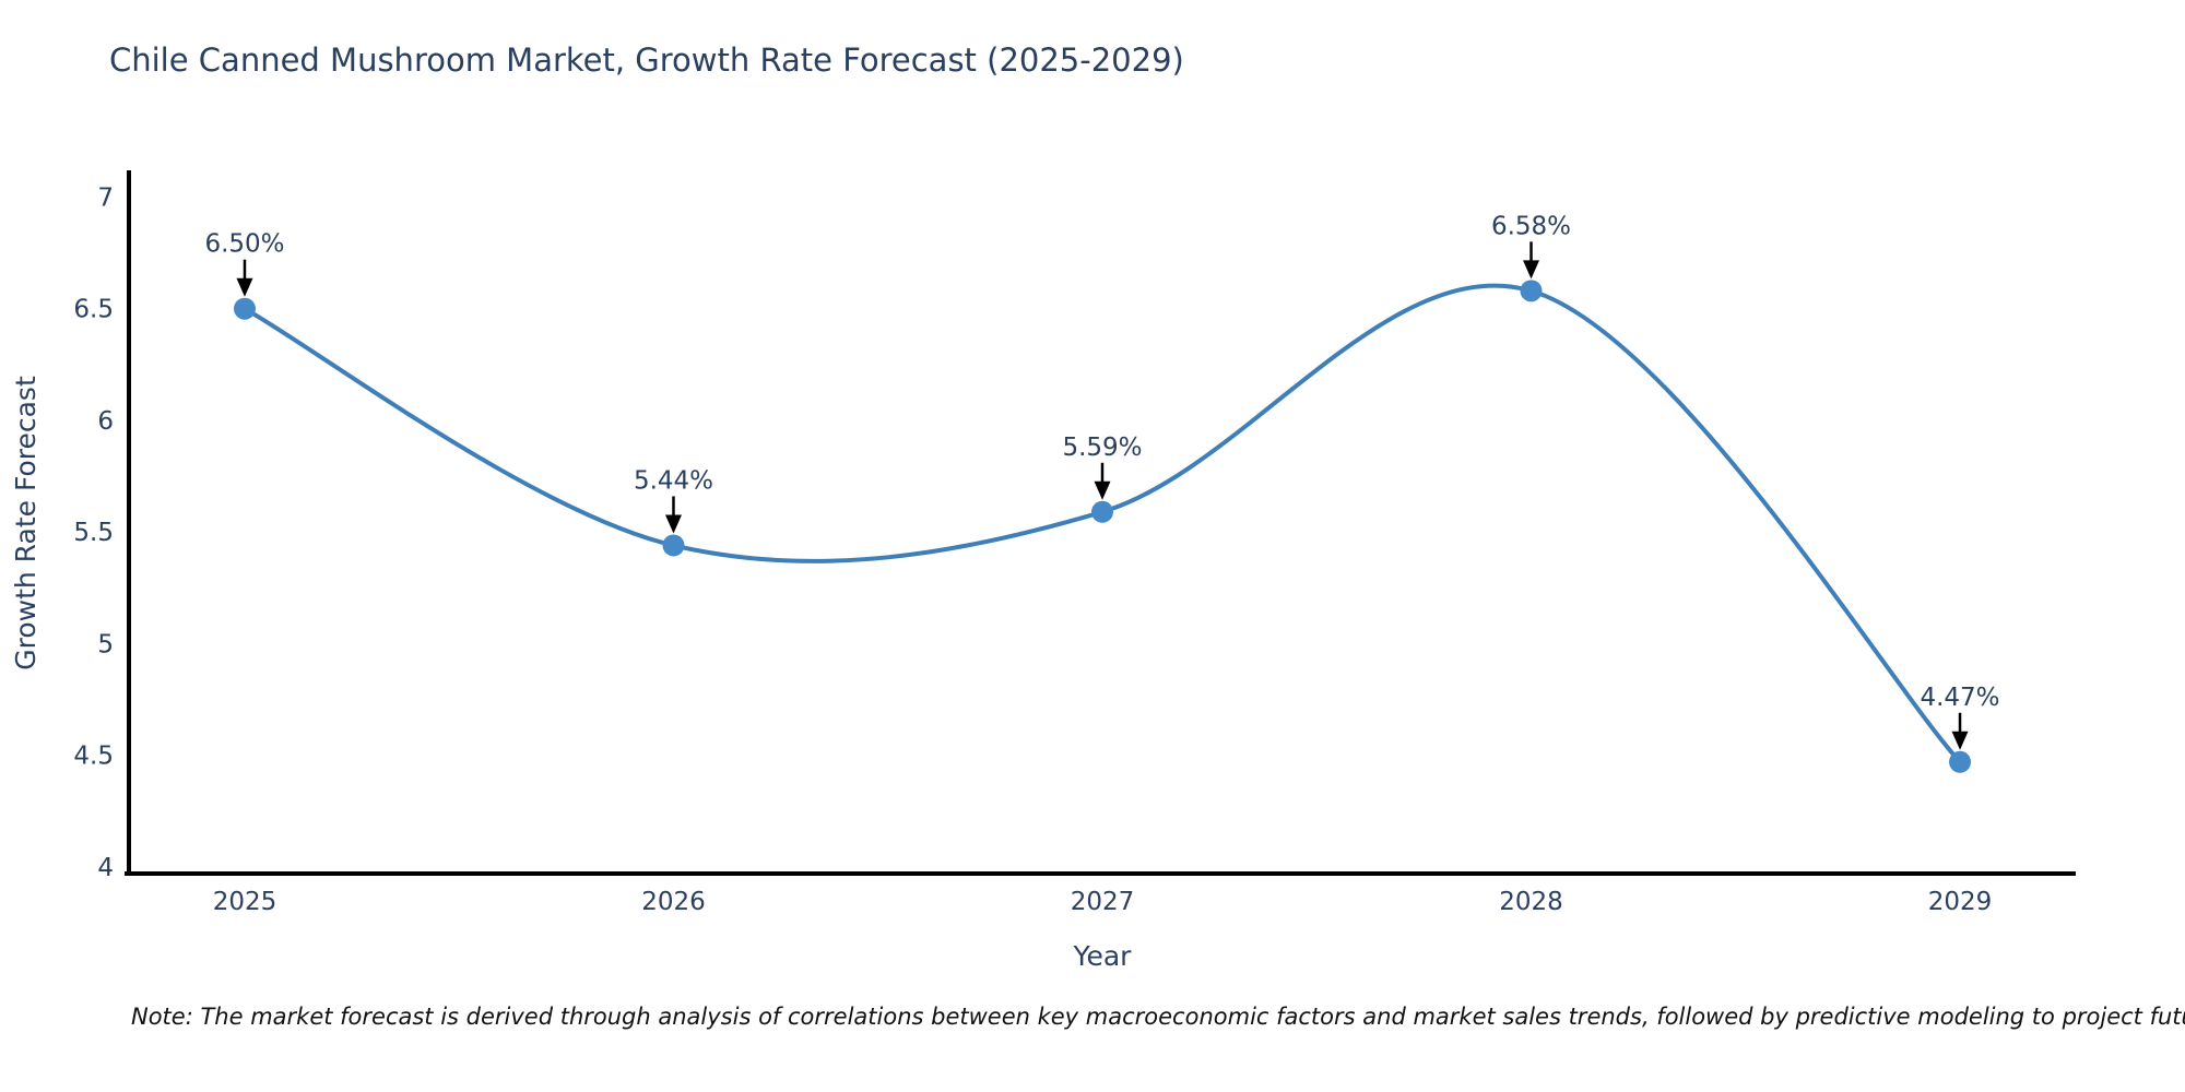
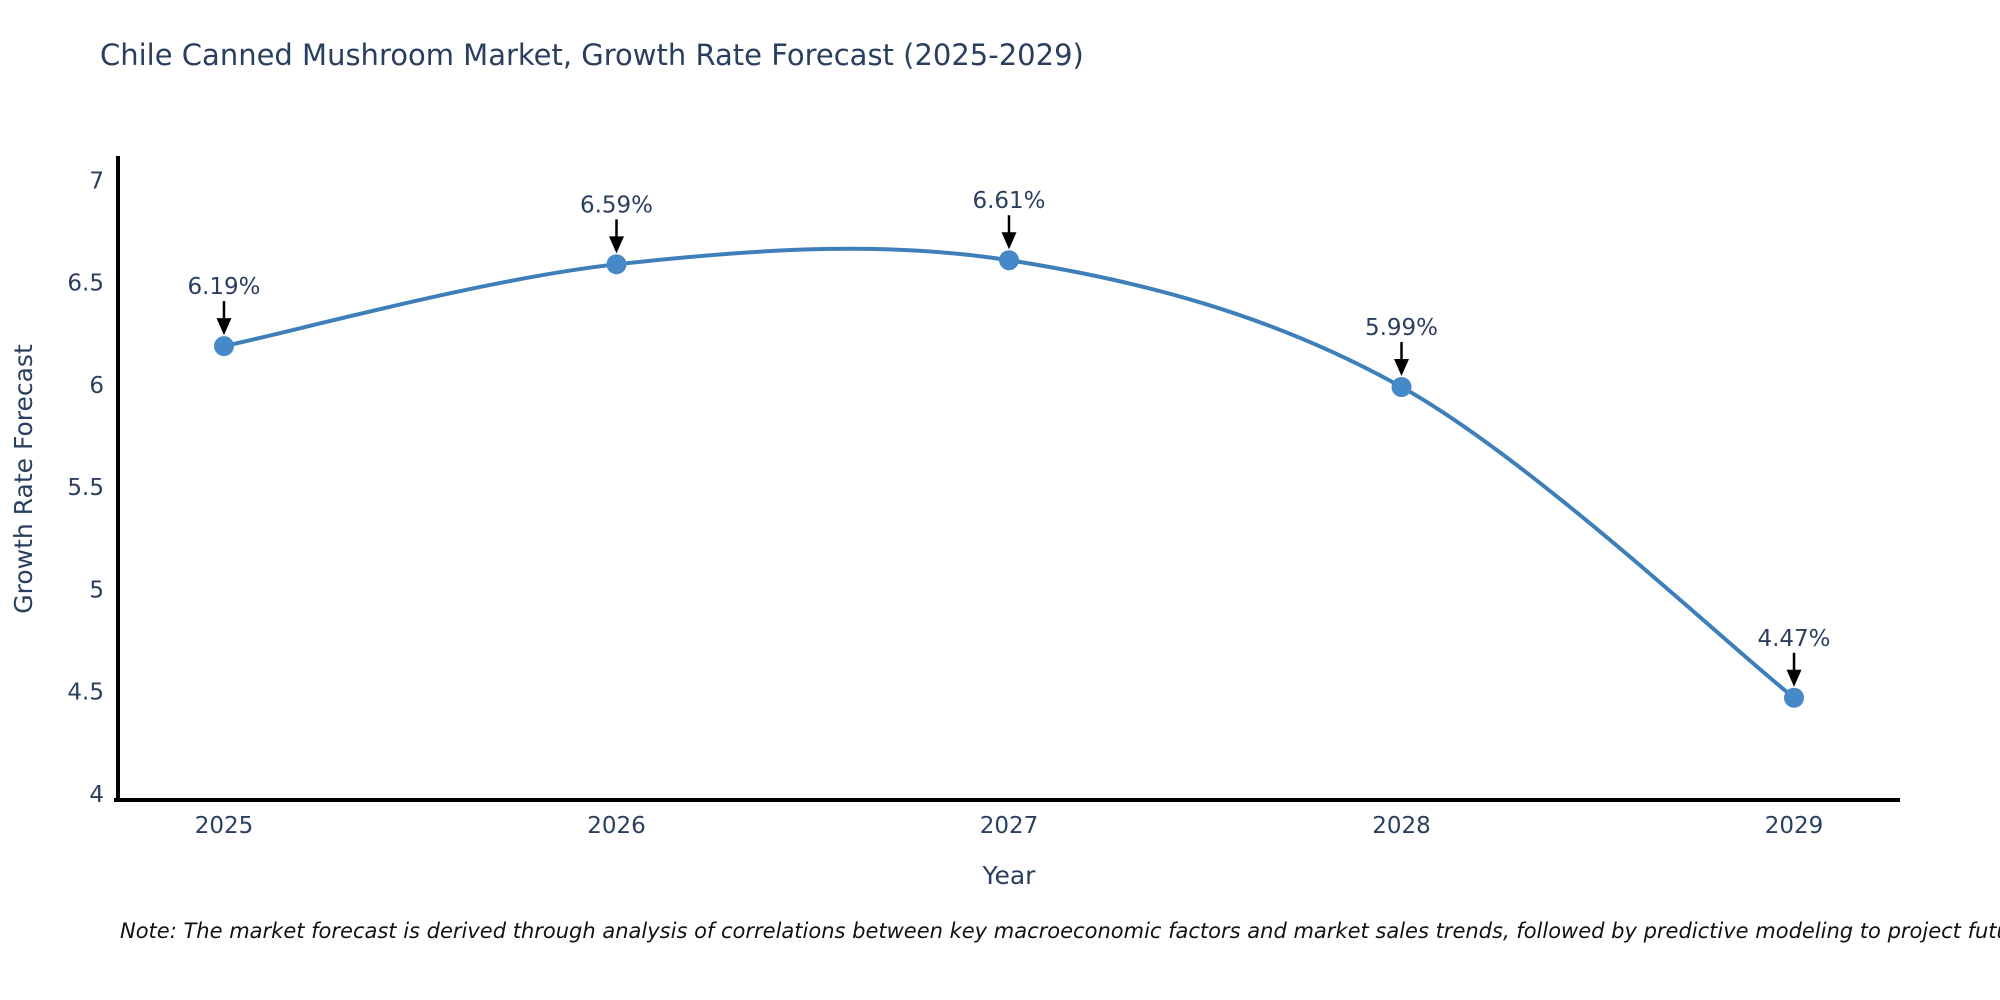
2025: 6.50% -> 6.19%
2026: 5.44% -> 6.59%
2027: 5.59% -> 6.61%
2028: 6.58% -> 5.99%
